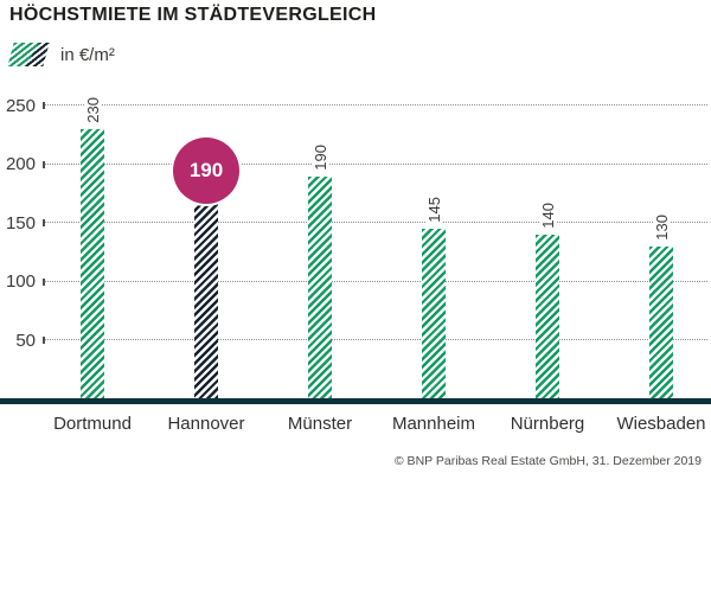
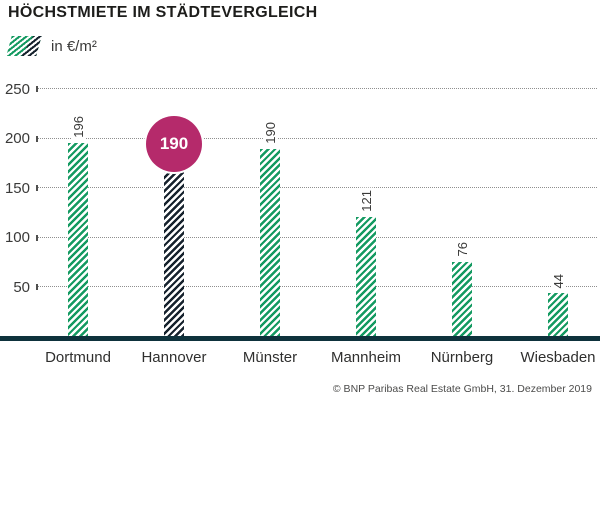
Dortmund: 230 -> 196
Mannheim: 145 -> 121
Nürnberg: 140 -> 76
Wiesbaden: 130 -> 44
